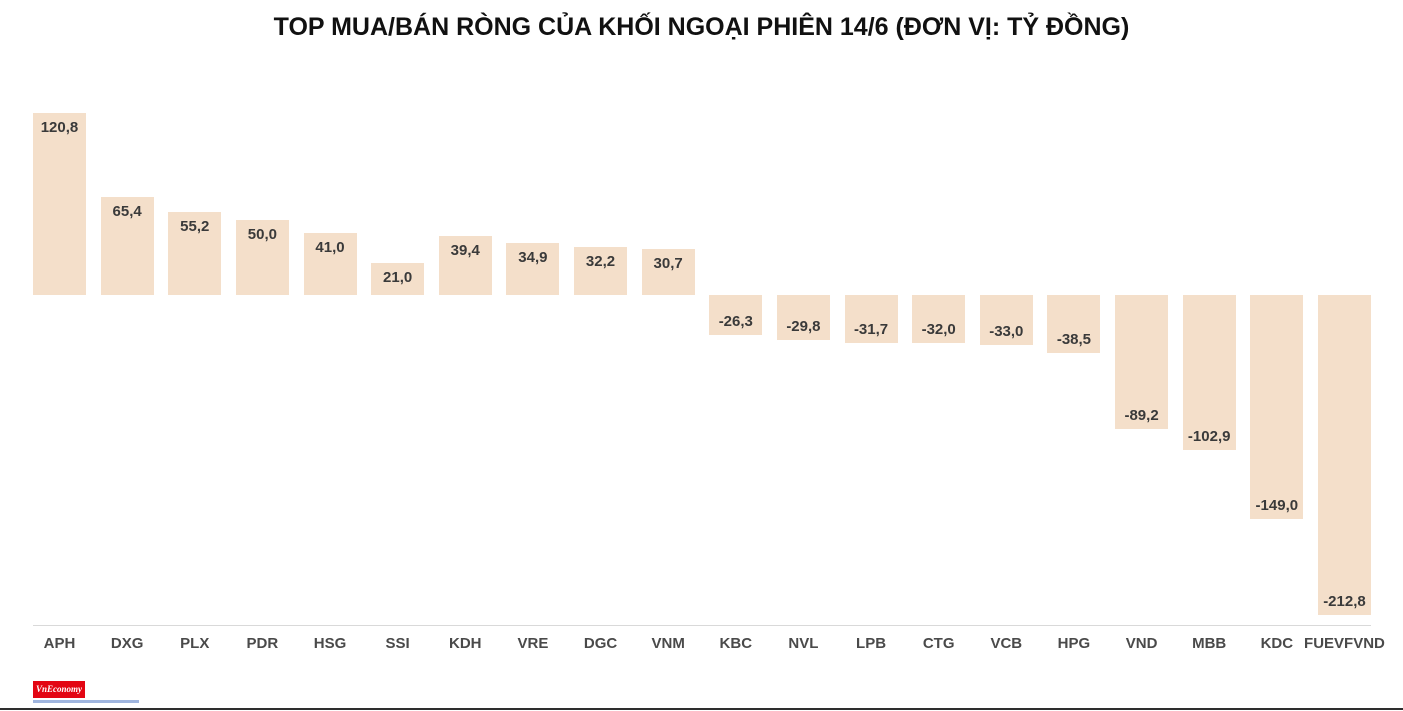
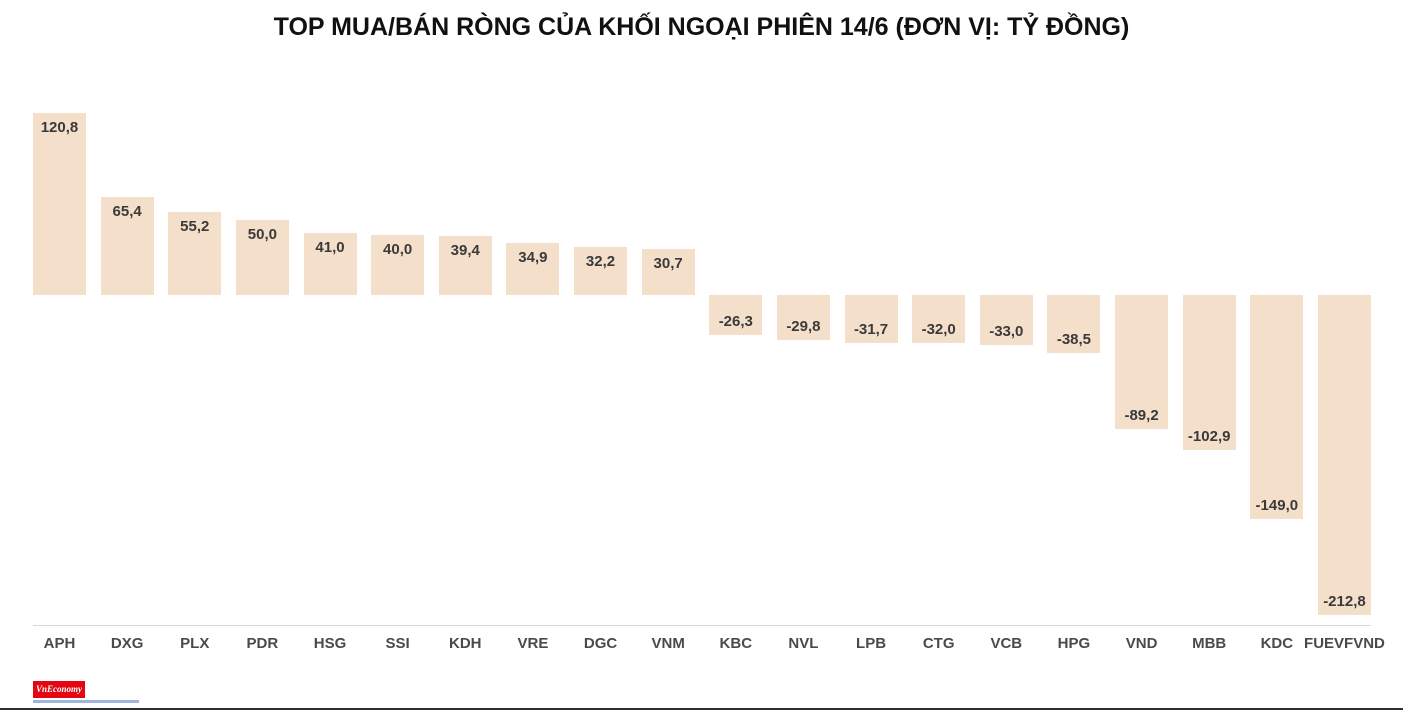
SSI: 21,0 -> 40,0
